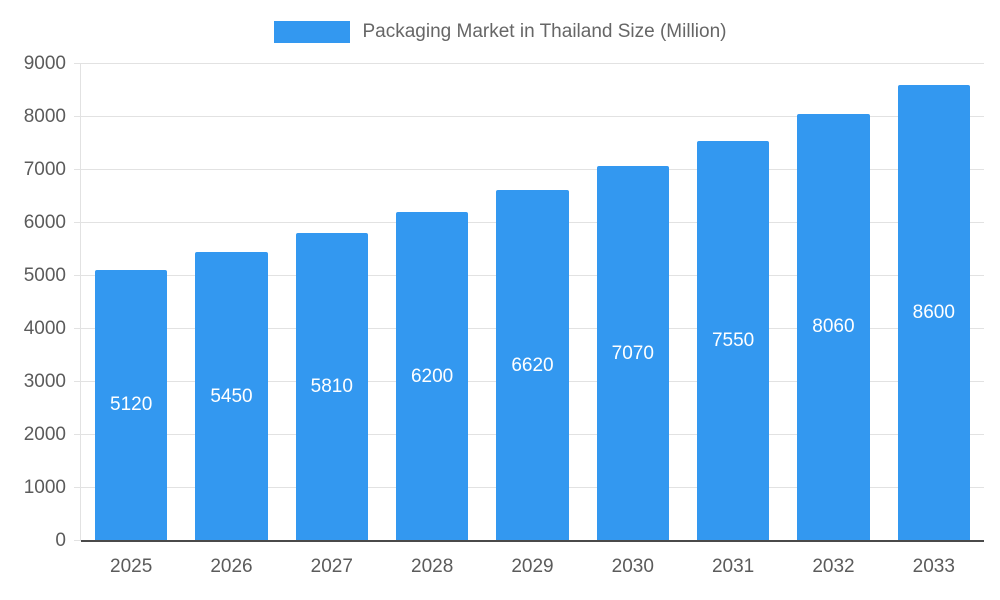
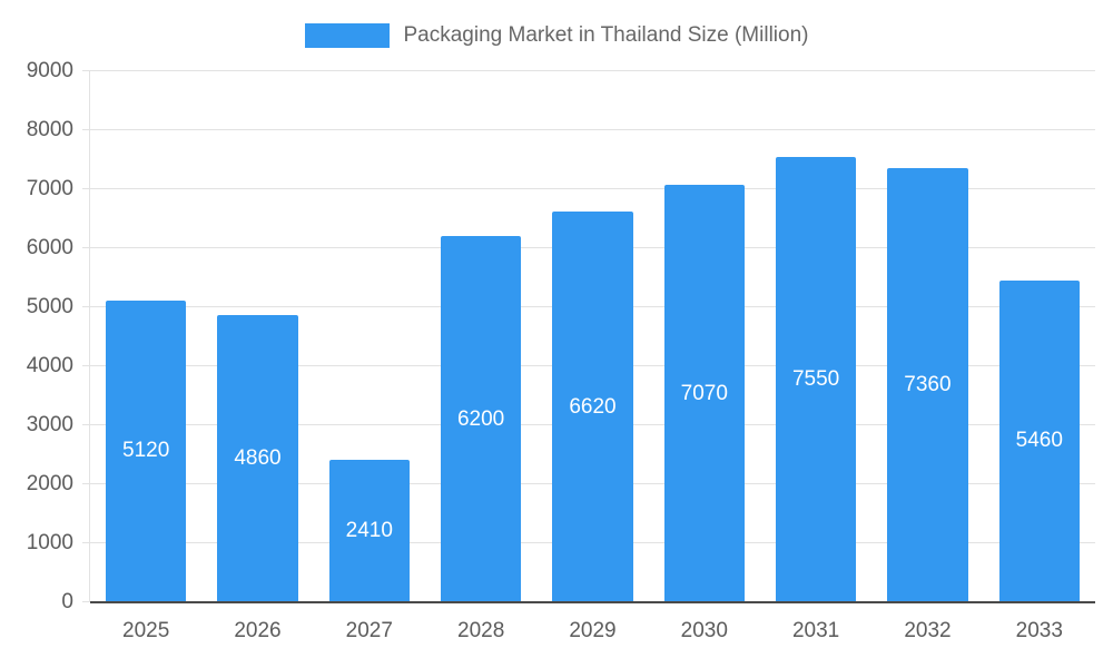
2026: 5450 -> 4860
2027: 5810 -> 2410
2032: 8060 -> 7360
2033: 8600 -> 5460
